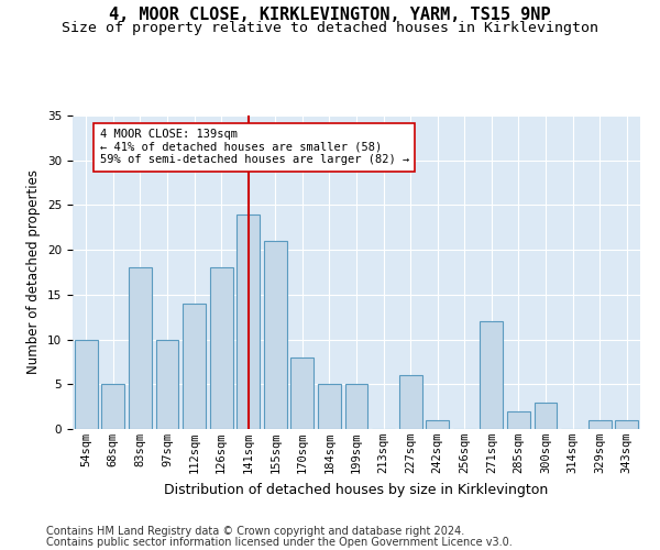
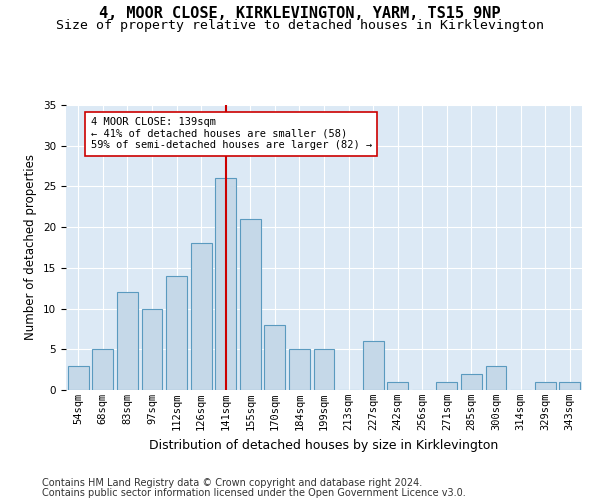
54sqm: 10 -> 3
83sqm: 18 -> 12
141sqm: 24 -> 26
271sqm: 12 -> 1
